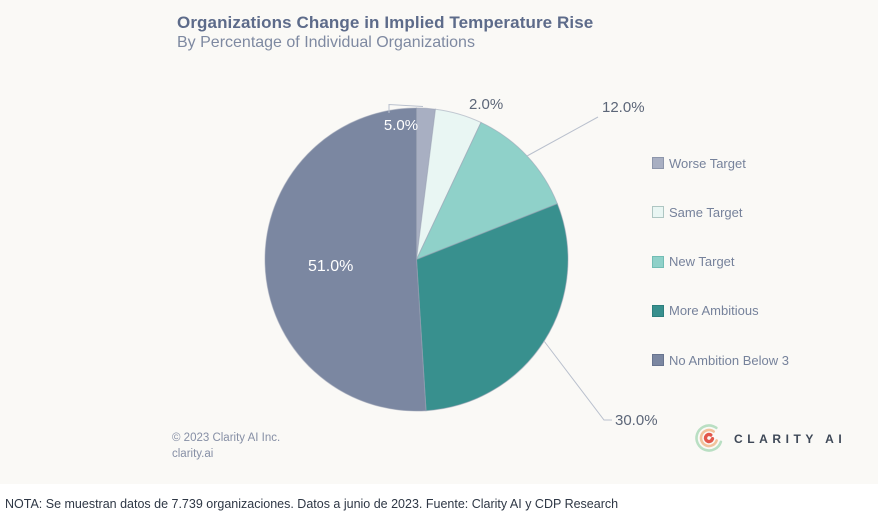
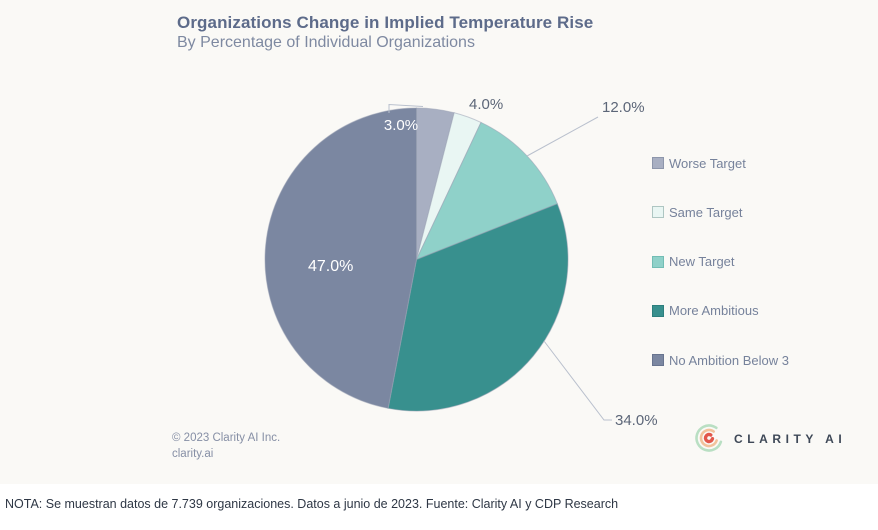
Worse Target: 2.0% -> 4.0%
Same Target: 5.0% -> 3.0%
More Ambitious: 30.0% -> 34.0%
No Ambition Below 3: 51.0% -> 47.0%
